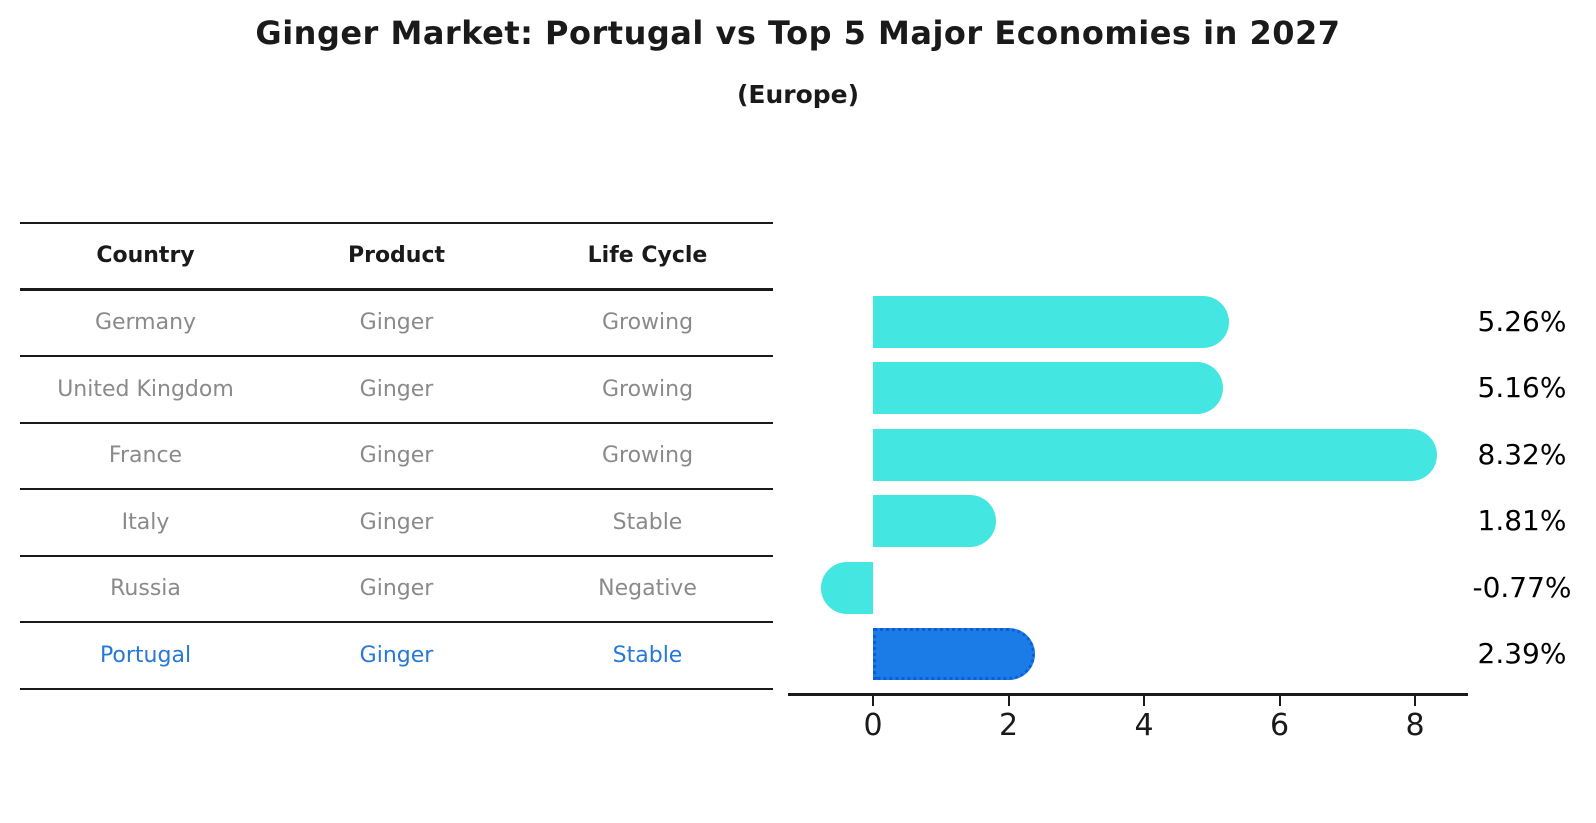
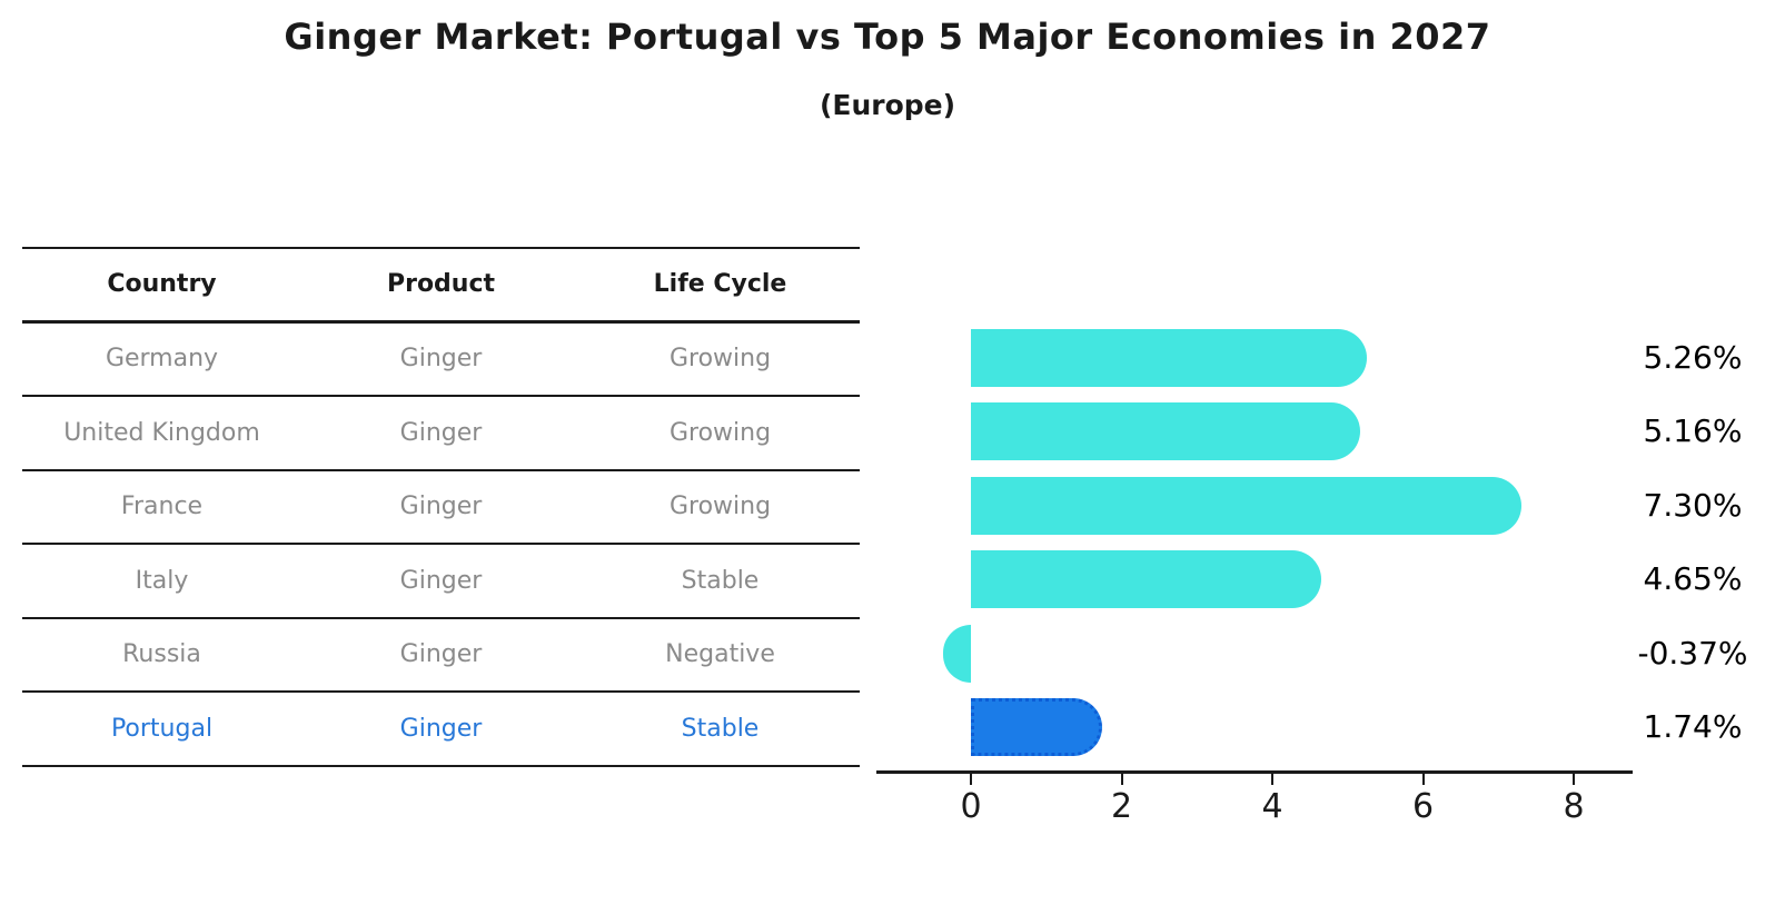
France: 8.32% -> 7.30%
Italy: 1.81% -> 4.65%
Russia: -0.77% -> -0.37%
Portugal: 2.39% -> 1.74%
